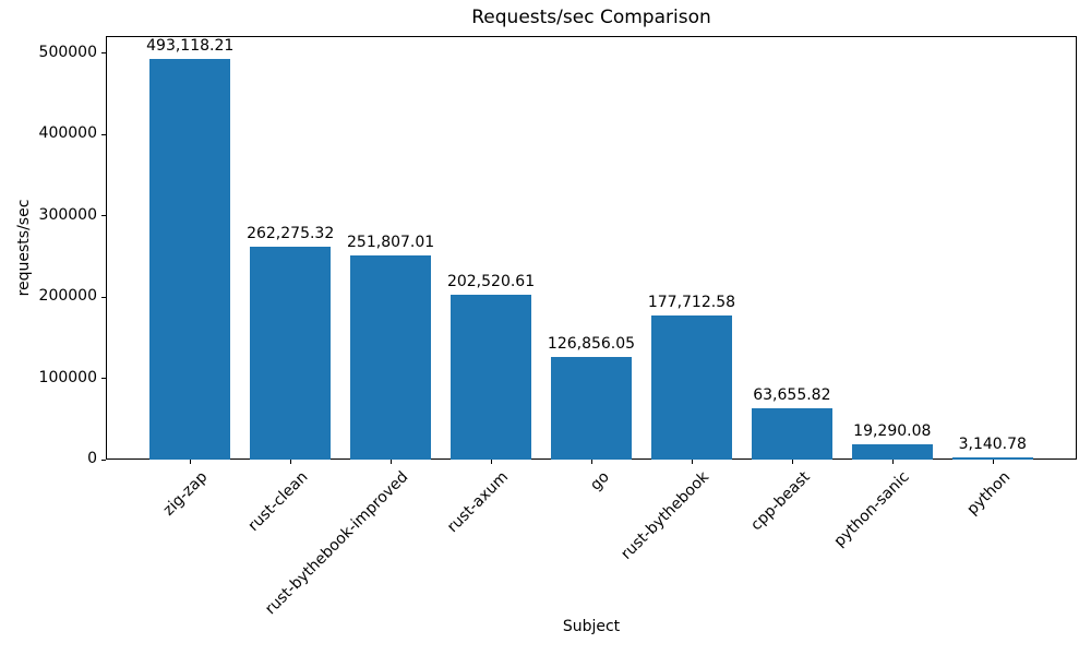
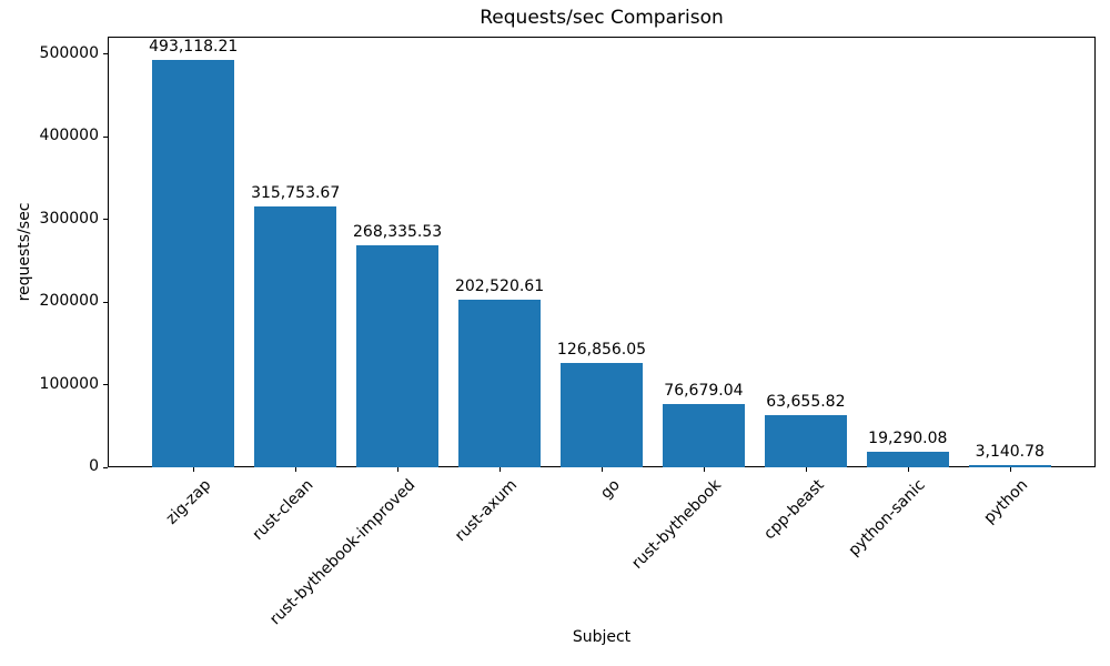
rust-clean: 262,275.32 -> 315,753.67
rust-bythebook-improved: 251,807.01 -> 268,335.53
rust-bythebook: 177,712.58 -> 76,679.04
